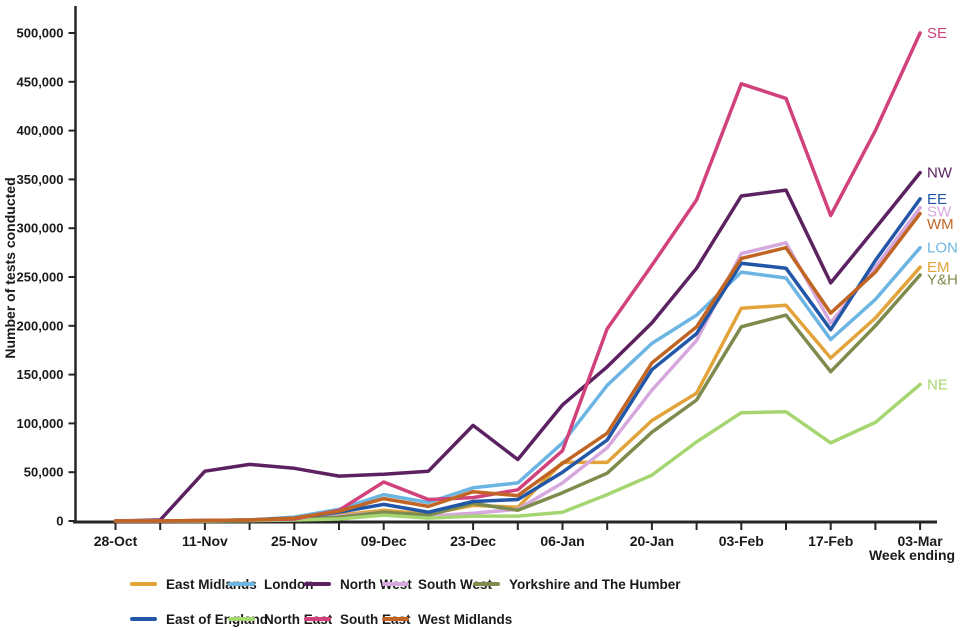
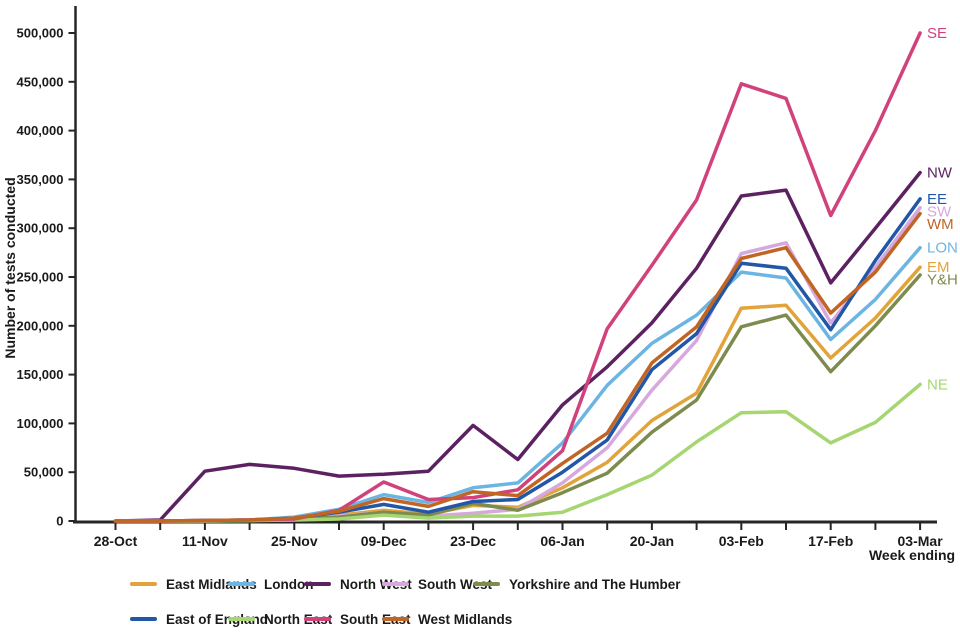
East Midlands/06-Jan: 60000 -> 30000
